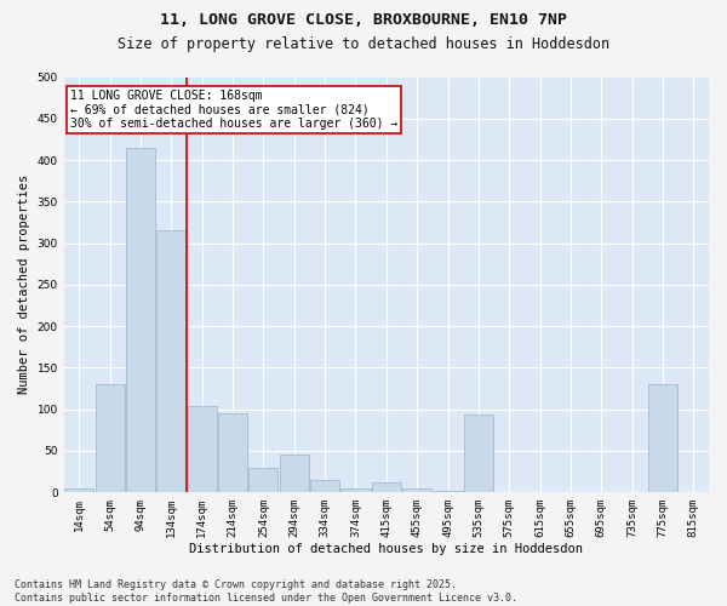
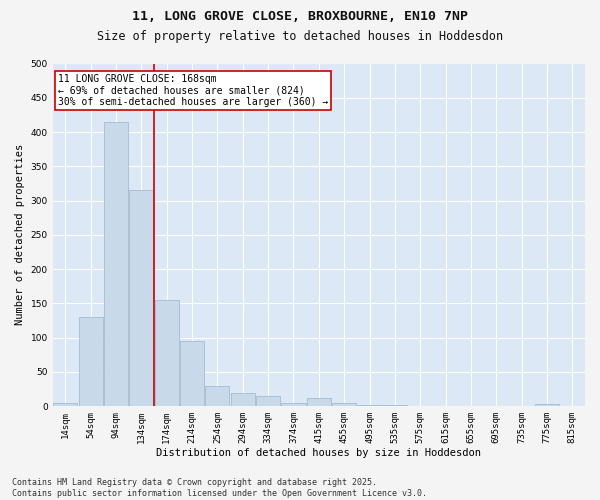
174sqm: 104 -> 155
294sqm: 46 -> 20
535sqm: 94 -> 2
775sqm: 130 -> 3
